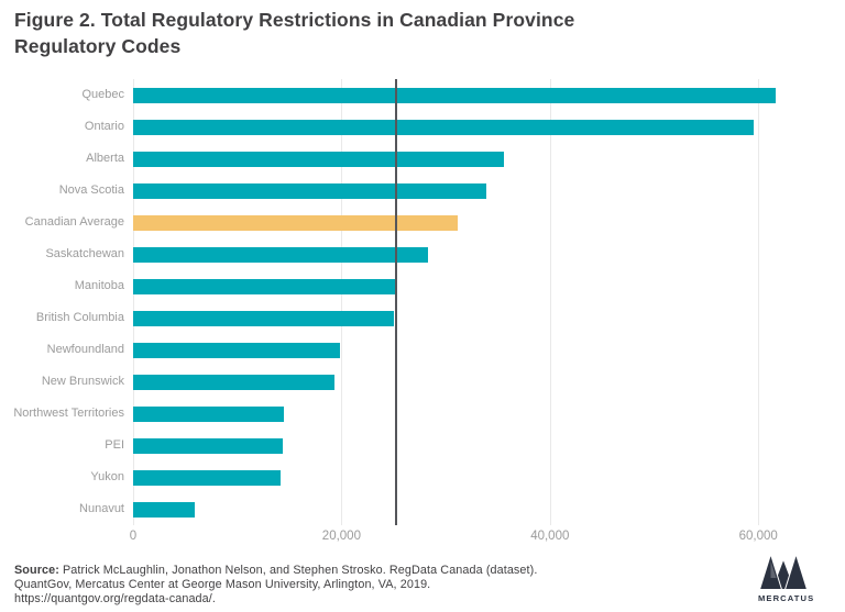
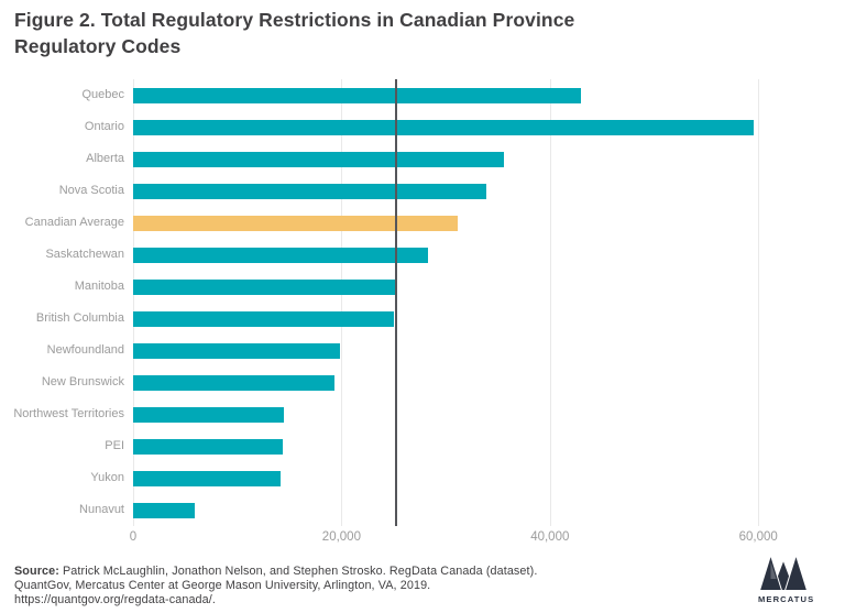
Quebec: 62000 -> 43000
